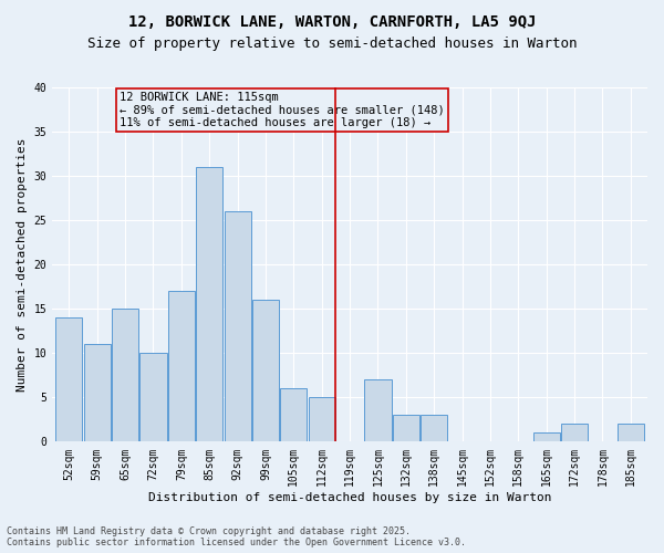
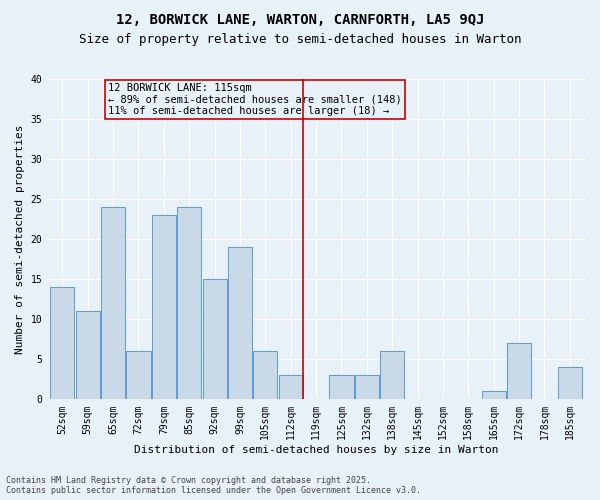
65sqm: 15 -> 24
72sqm: 10 -> 6
79sqm: 17 -> 23
85sqm: 31 -> 24
92sqm: 26 -> 15
99sqm: 16 -> 19
112sqm: 5 -> 3
125sqm: 7 -> 3
138sqm: 3 -> 6
172sqm: 2 -> 7
185sqm: 2 -> 4
